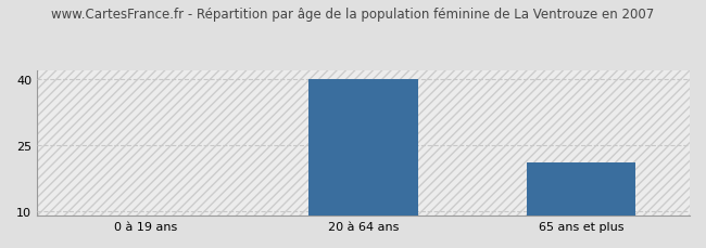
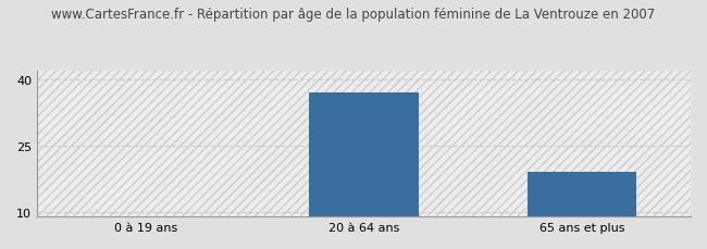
20 à 64 ans: 40 -> 37
65 ans et plus: 21 -> 19
